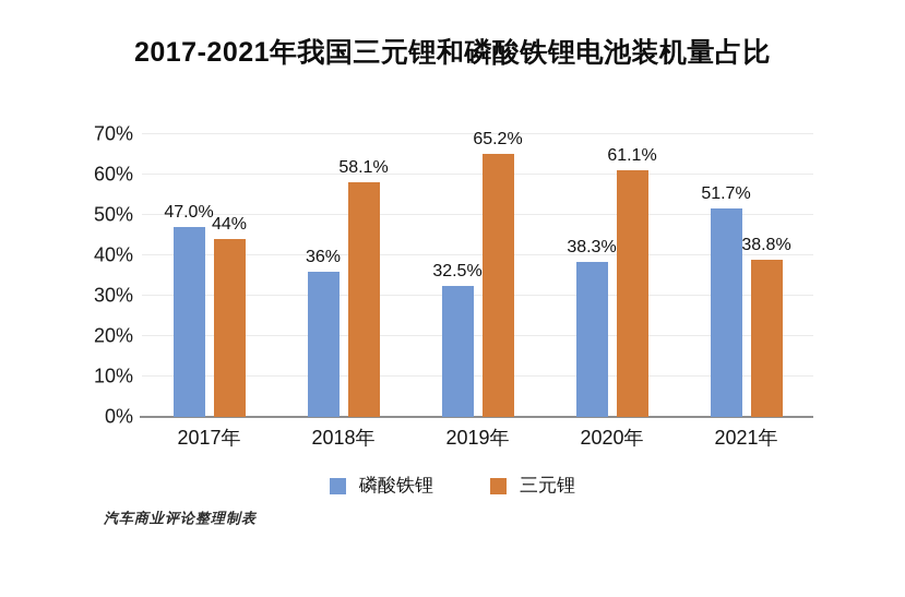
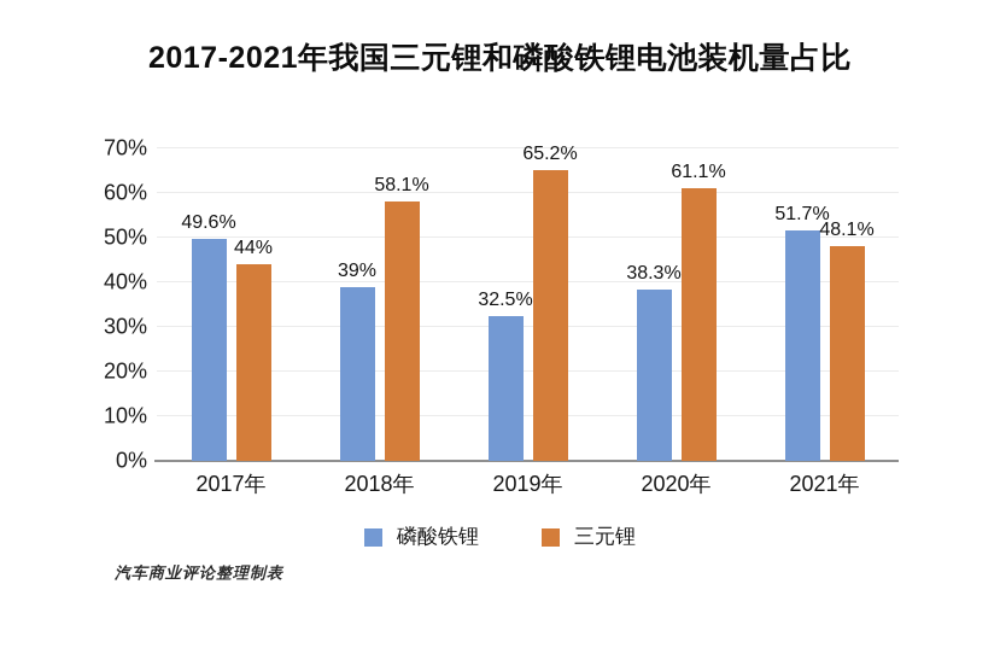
磷酸铁锂/2017年: 47.0% -> 49.6%
磷酸铁锂/2018年: 36% -> 39%
三元锂/2021年: 38.8% -> 48.1%
